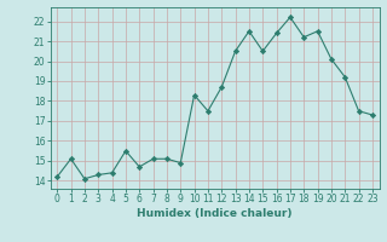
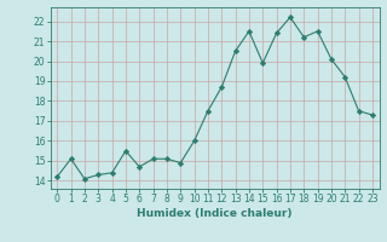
10: 18.3 -> 16.0
15: 20.5 -> 19.9
